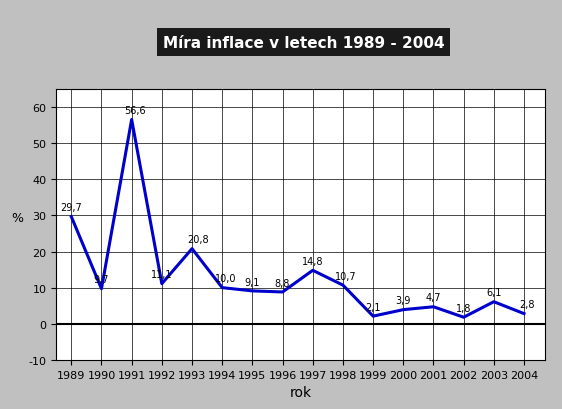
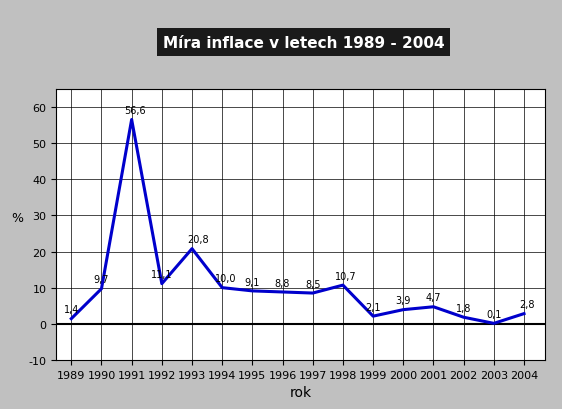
1989: 29,7 -> 1,4
1997: 14,8 -> 8,5
2003: 6,1 -> 0,1
